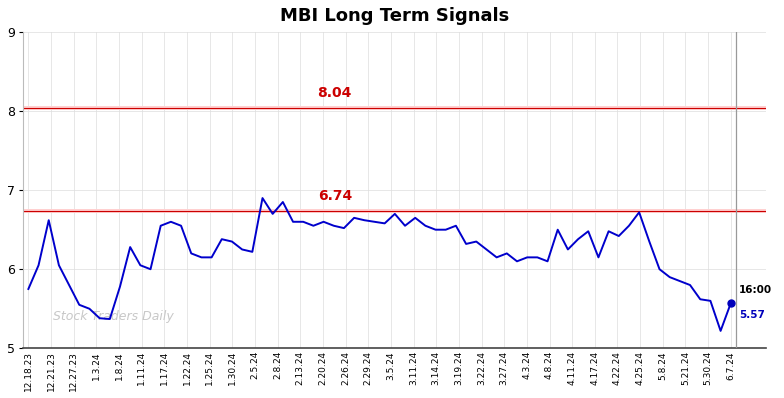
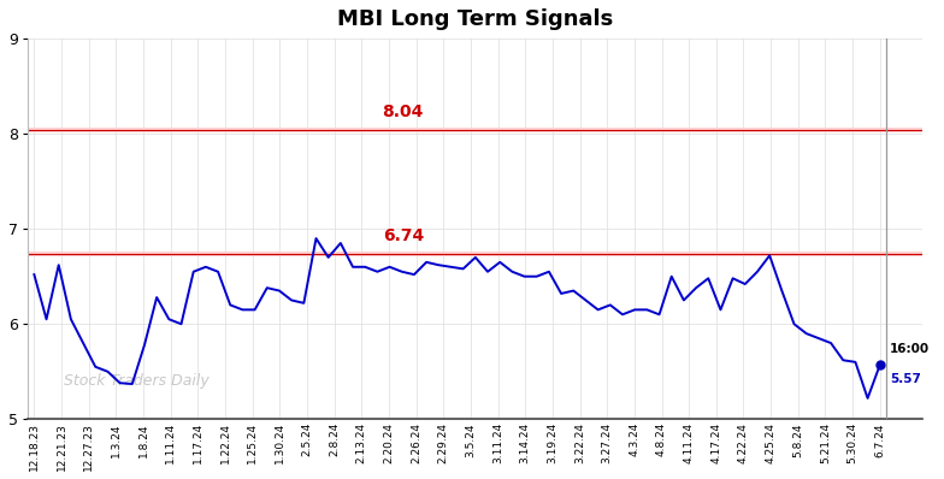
12.18.23: 5.75 -> 6.52
